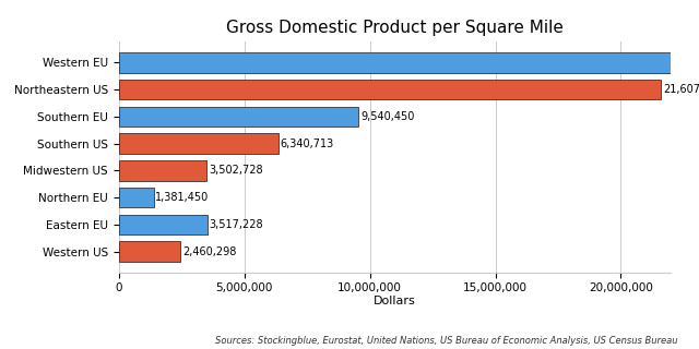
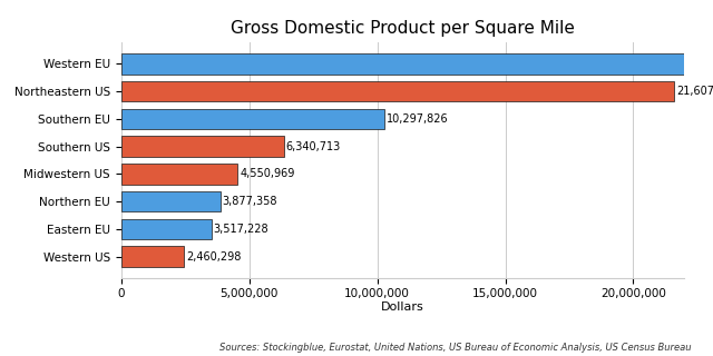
Southern EU: 9,540,450 -> 10,297,826
Midwestern US: 3,502,728 -> 4,550,969
Northern EU: 1,381,450 -> 3,877,358
